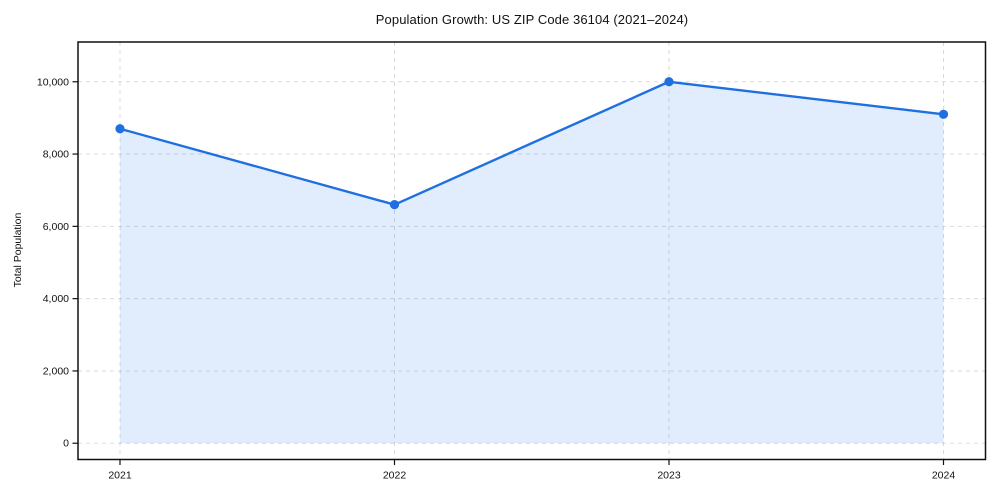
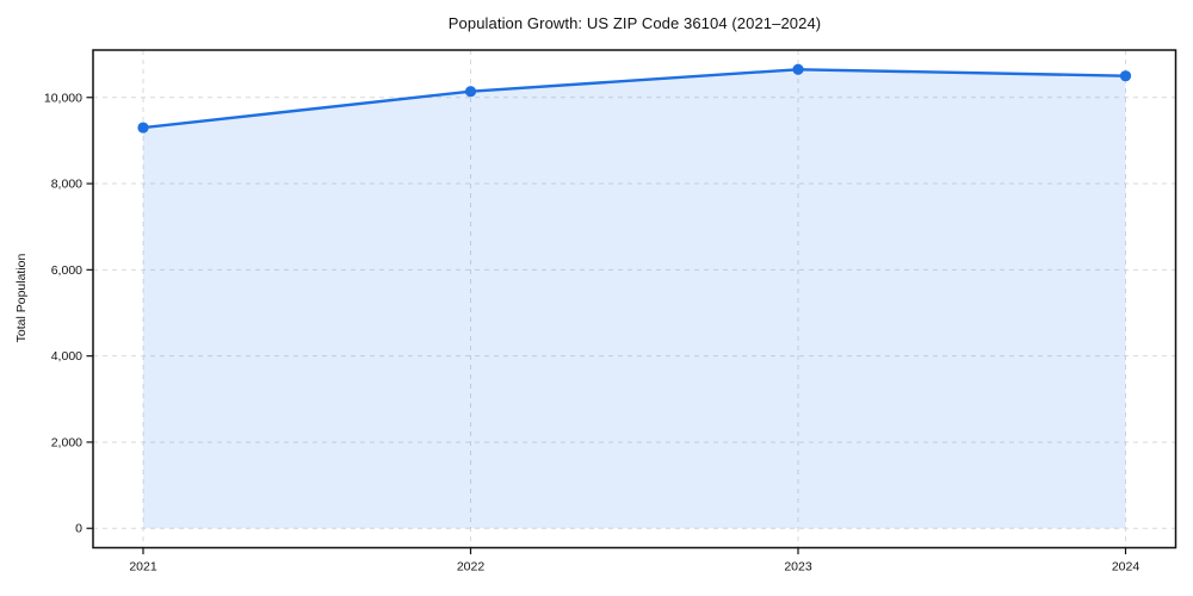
2021: 8700 -> 9300
2022: 6600 -> 10100
2023: 10000 -> 10600
2024: 9100 -> 10500
